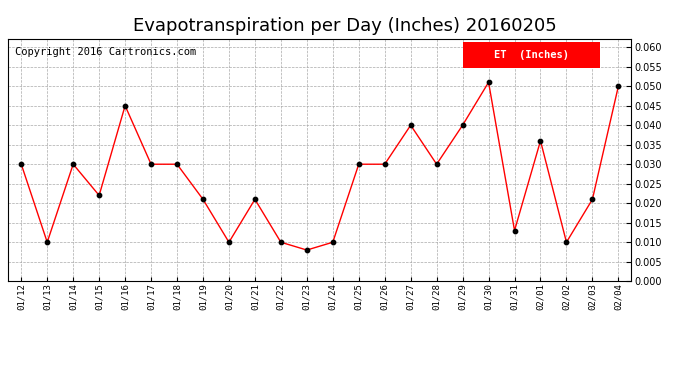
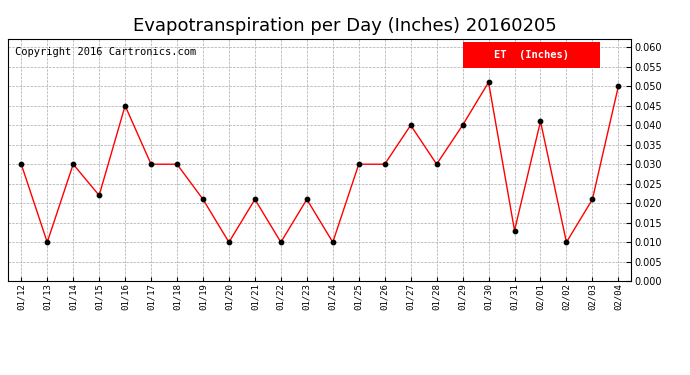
01/23: 0.008 -> 0.021
02/01: 0.036 -> 0.041
